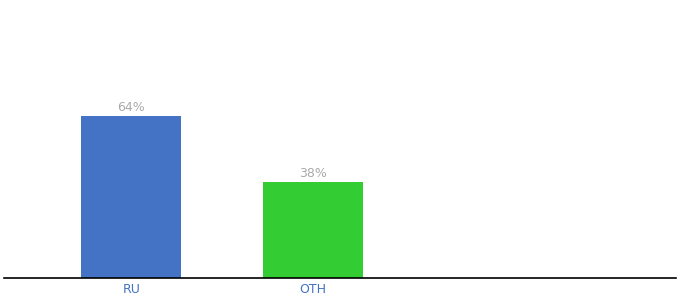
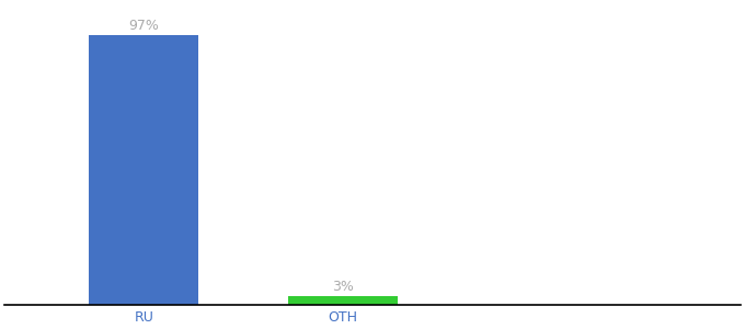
RU: 64% -> 97%
OTH: 38% -> 3%
